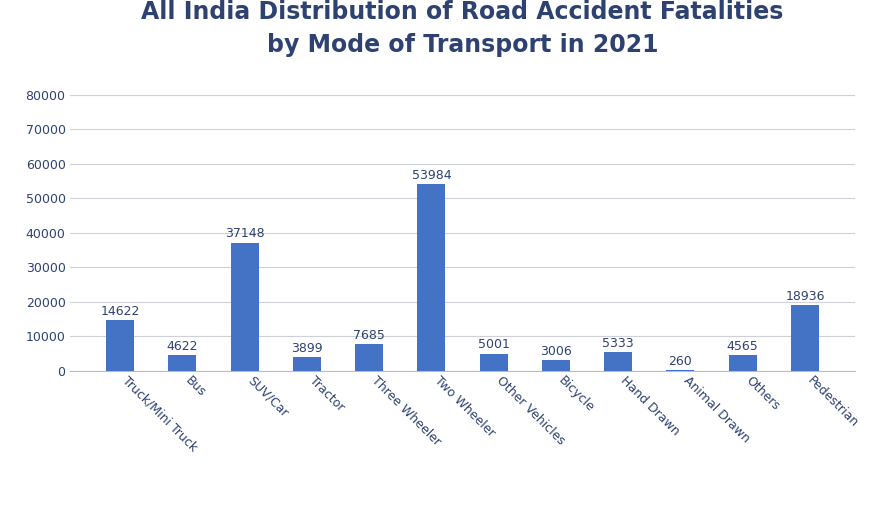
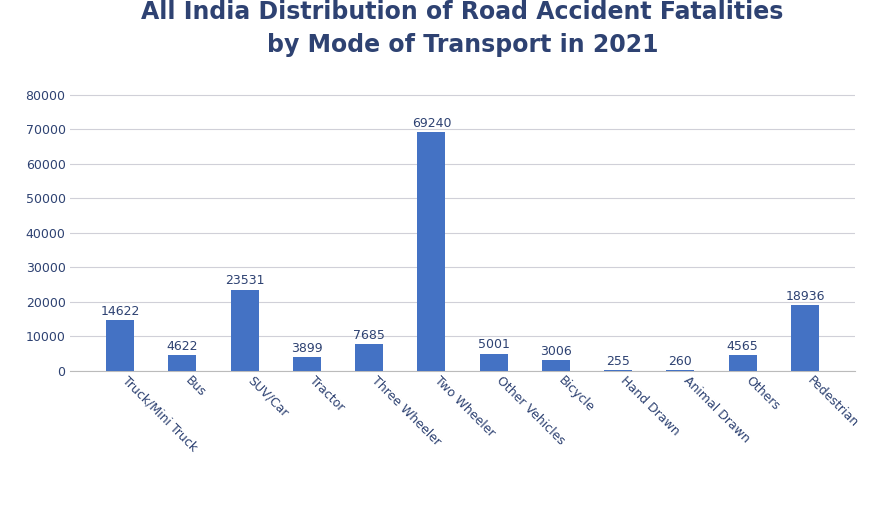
SUV/Car: 37148 -> 23531
Two Wheeler: 53984 -> 69240
Hand Drawn: 5333 -> 255
